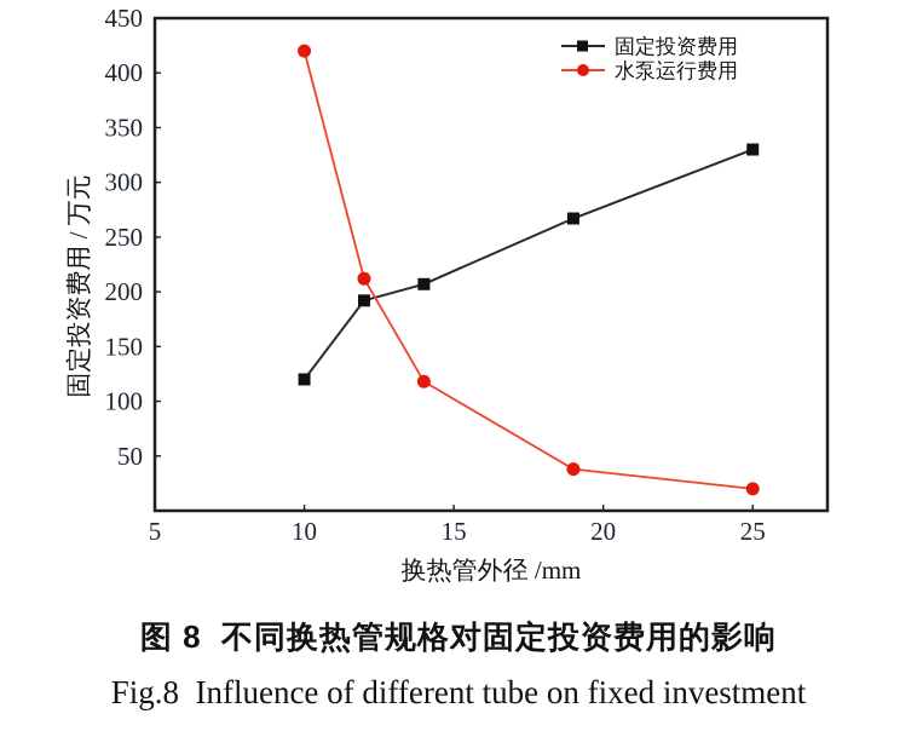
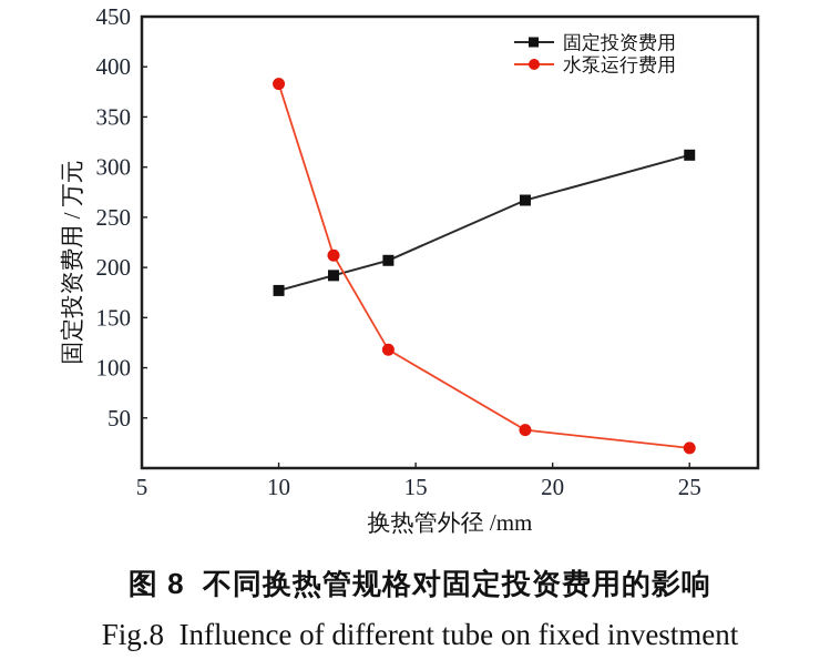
固定投资费用/10: 120 -> 180
水泵运行费用/10: 420 -> 380
固定投资费用/25: 330 -> 310
